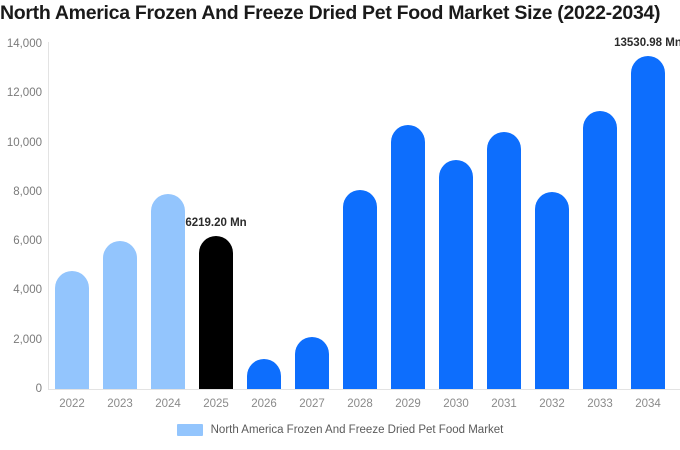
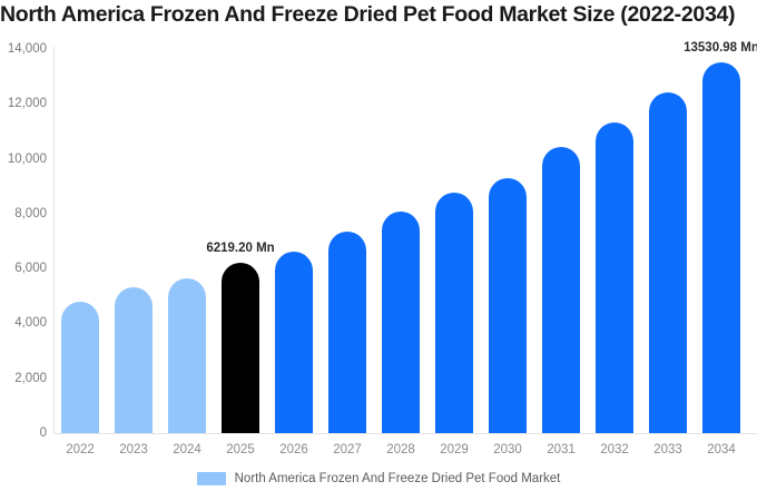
2023: 6000 -> 5300
2024: 7900 -> 5600
2026: 1200 -> 6600
2027: 2100 -> 7300
2029: 10700 -> 8800
2032: 8000 -> 11300
2033: 11300 -> 12400
